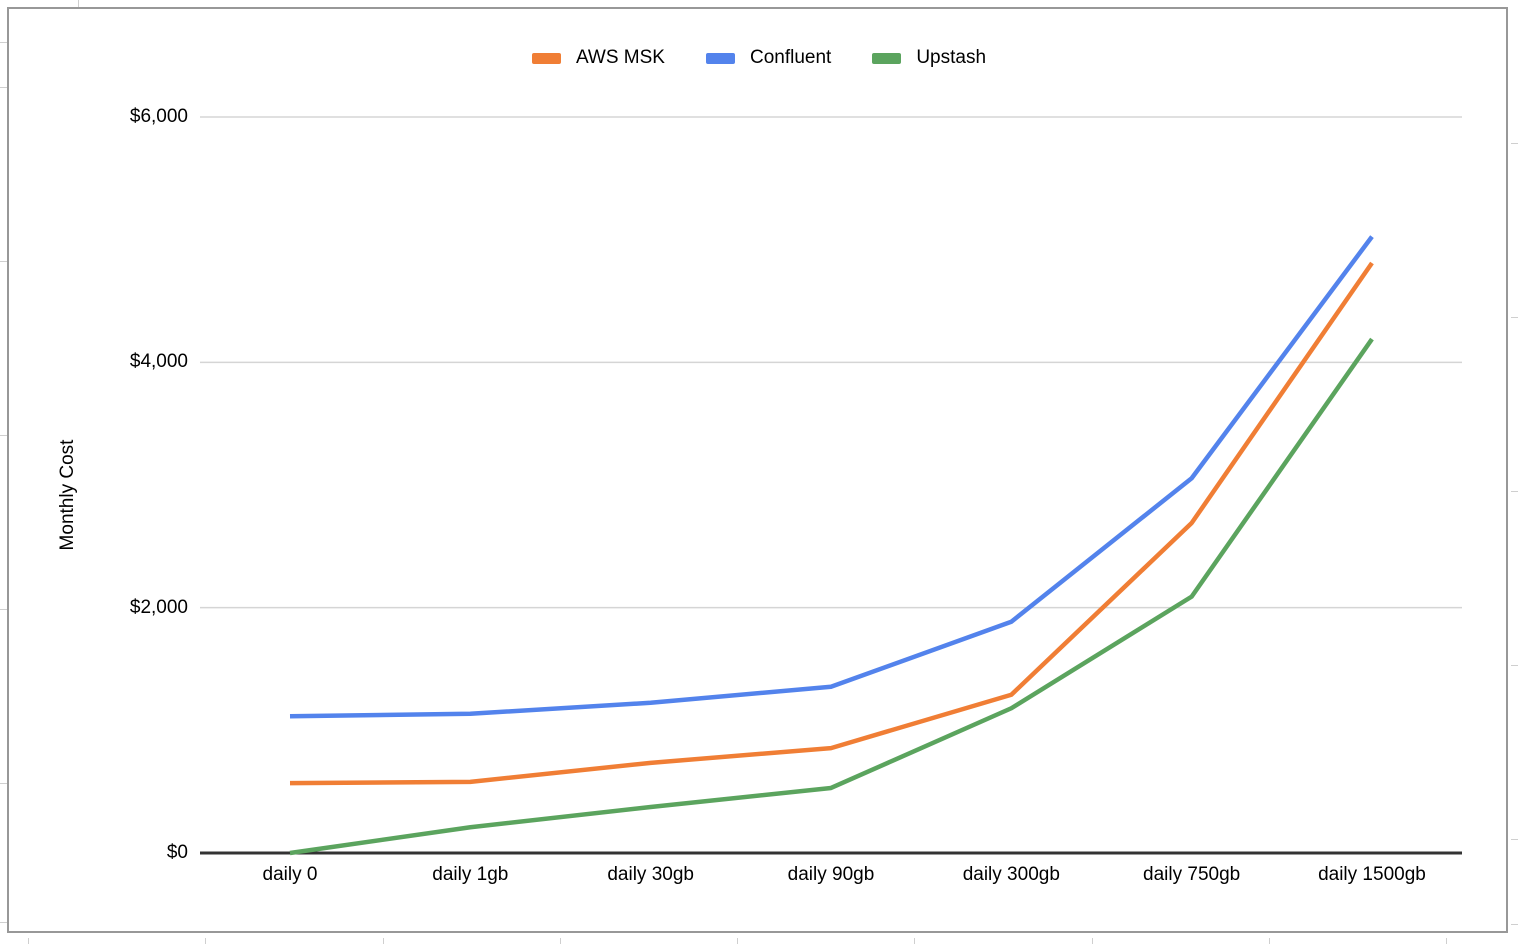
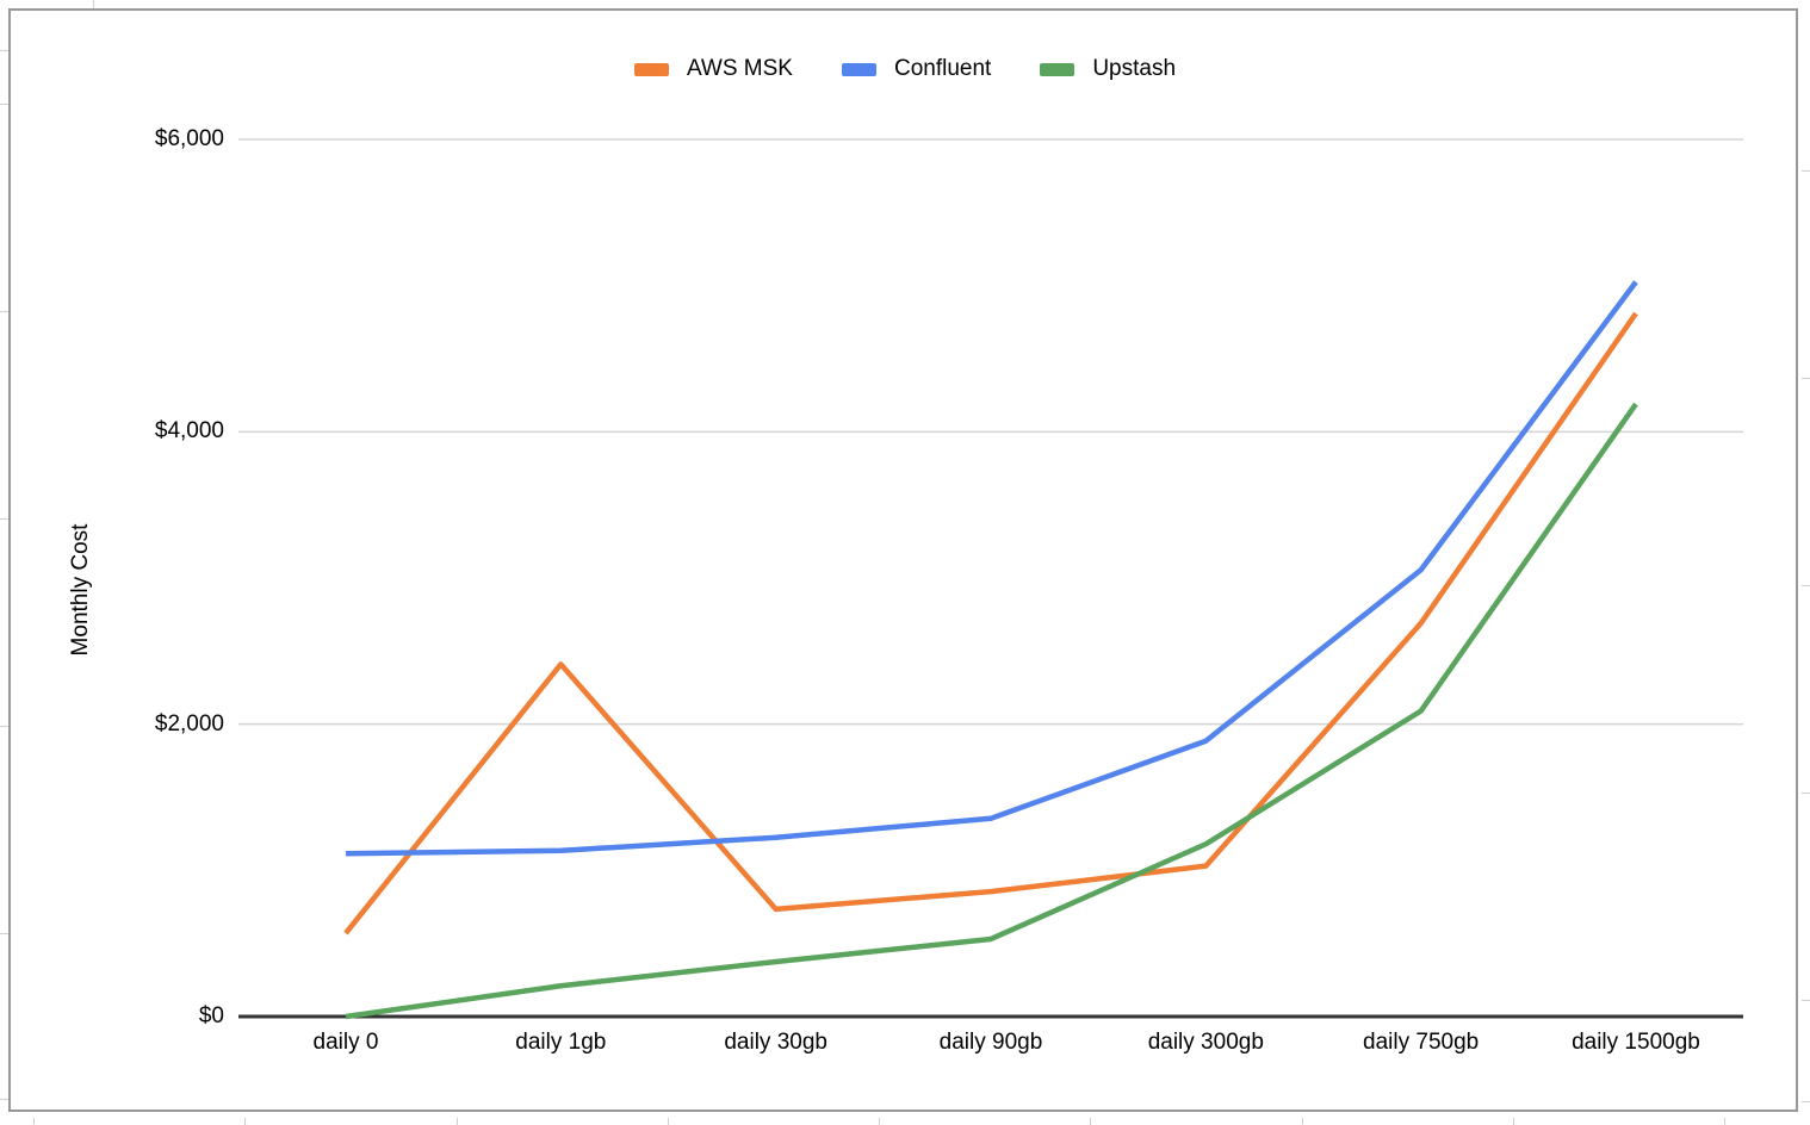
AWS MSK/daily 1gb: $580 -> $2410
AWS MSK/daily 300gb: $1290 -> $1030
